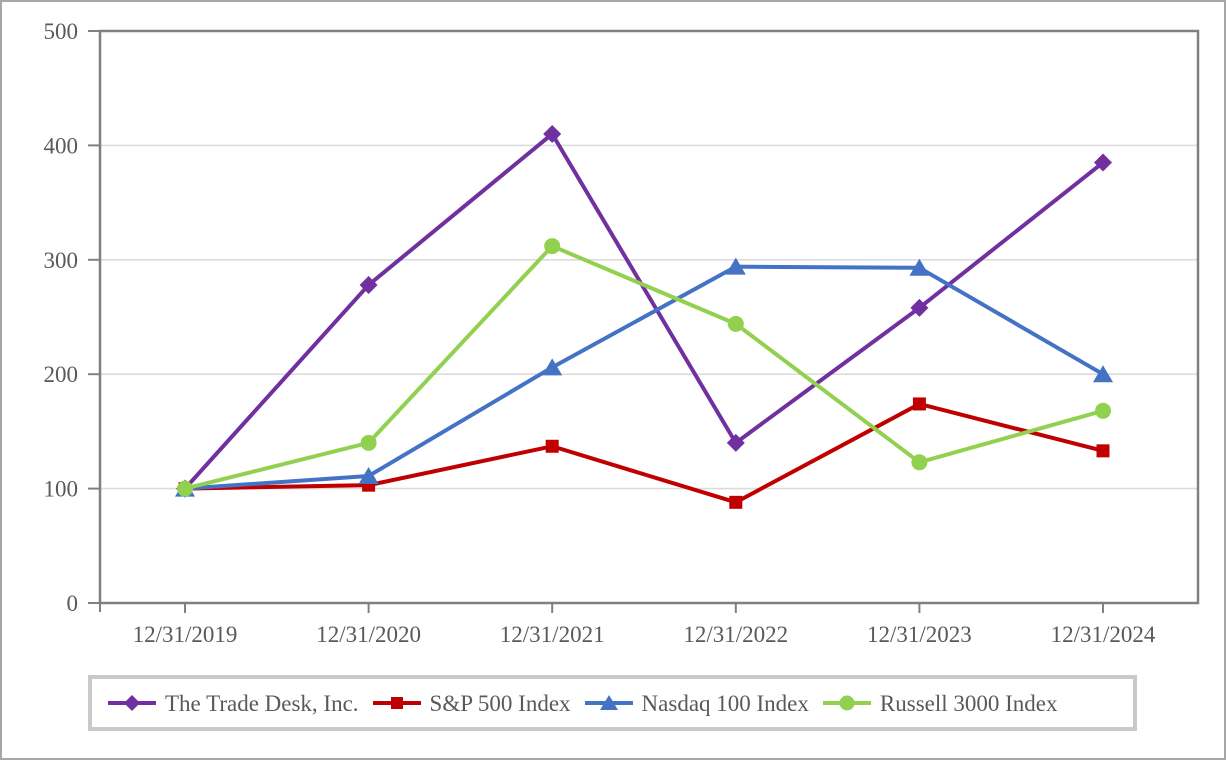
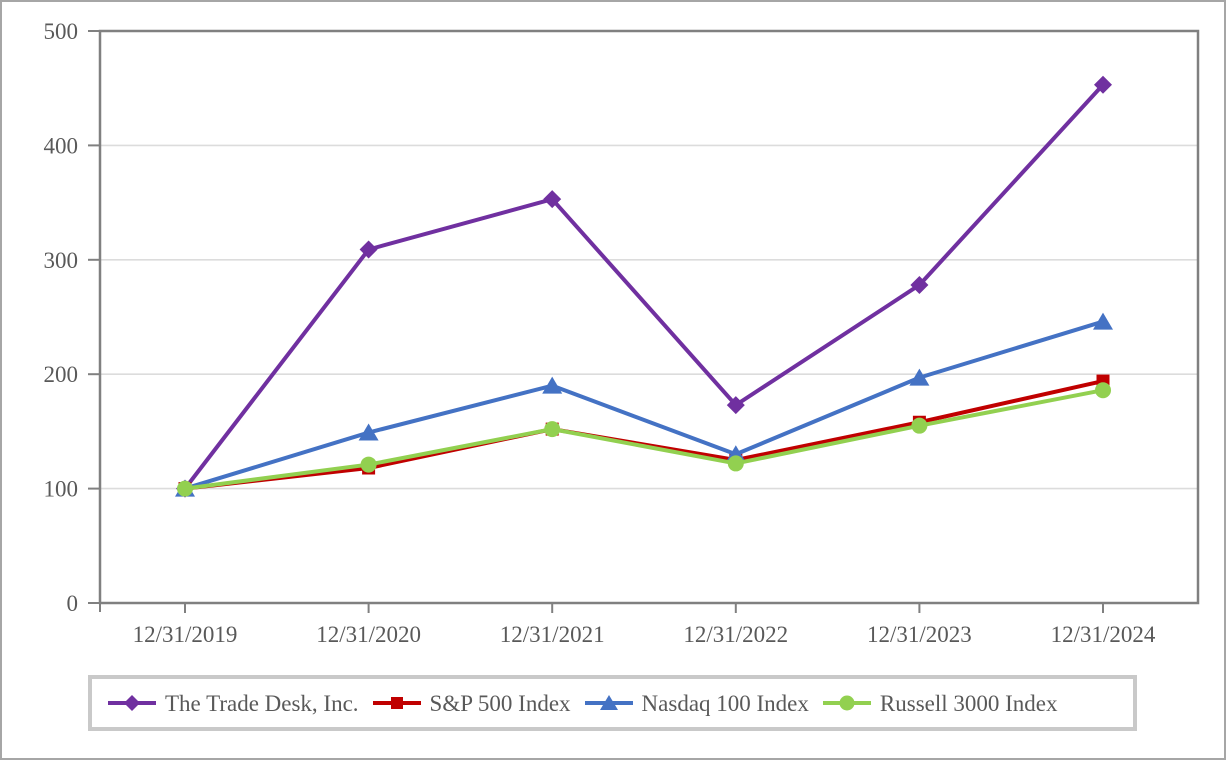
The Trade Desk, Inc./12/31/2020: 278 -> 309
S&P 500 Index/12/31/2020: 103 -> 118
Nasdaq 100 Index/12/31/2020: 111 -> 149
Russell 3000 Index/12/31/2020: 140 -> 121
The Trade Desk, Inc./12/31/2021: 410 -> 353
S&P 500 Index/12/31/2021: 137 -> 152
Nasdaq 100 Index/12/31/2021: 206 -> 190
Russell 3000 Index/12/31/2021: 312 -> 152
The Trade Desk, Inc./12/31/2022: 140 -> 173
S&P 500 Index/12/31/2022: 88 -> 125
Nasdaq 100 Index/12/31/2022: 294 -> 130
Russell 3000 Index/12/31/2022: 244 -> 122
The Trade Desk, Inc./12/31/2023: 258 -> 278
S&P 500 Index/12/31/2023: 174 -> 158
Nasdaq 100 Index/12/31/2023: 293 -> 197
Russell 3000 Index/12/31/2023: 123 -> 155
The Trade Desk, Inc./12/31/2024: 385 -> 453
S&P 500 Index/12/31/2024: 133 -> 194
Nasdaq 100 Index/12/31/2024: 200 -> 246
Russell 3000 Index/12/31/2024: 168 -> 186
